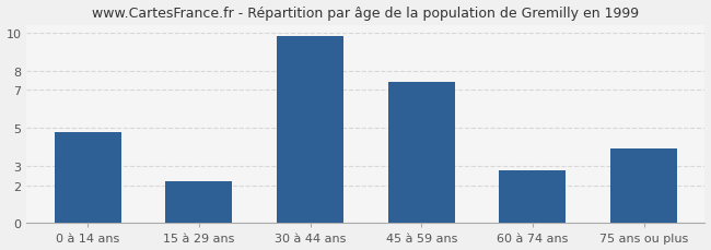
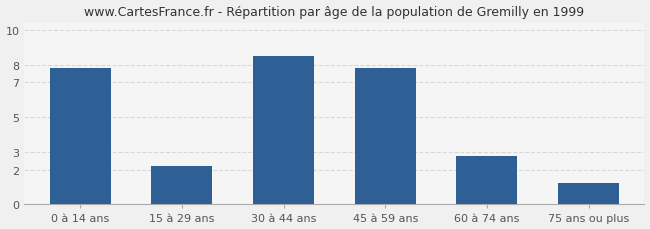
0 à 14 ans: 4.8 -> 7.8
30 à 44 ans: 9.8 -> 8.5
45 à 59 ans: 7.4 -> 7.8
75 ans ou plus: 3.9 -> 1.2
